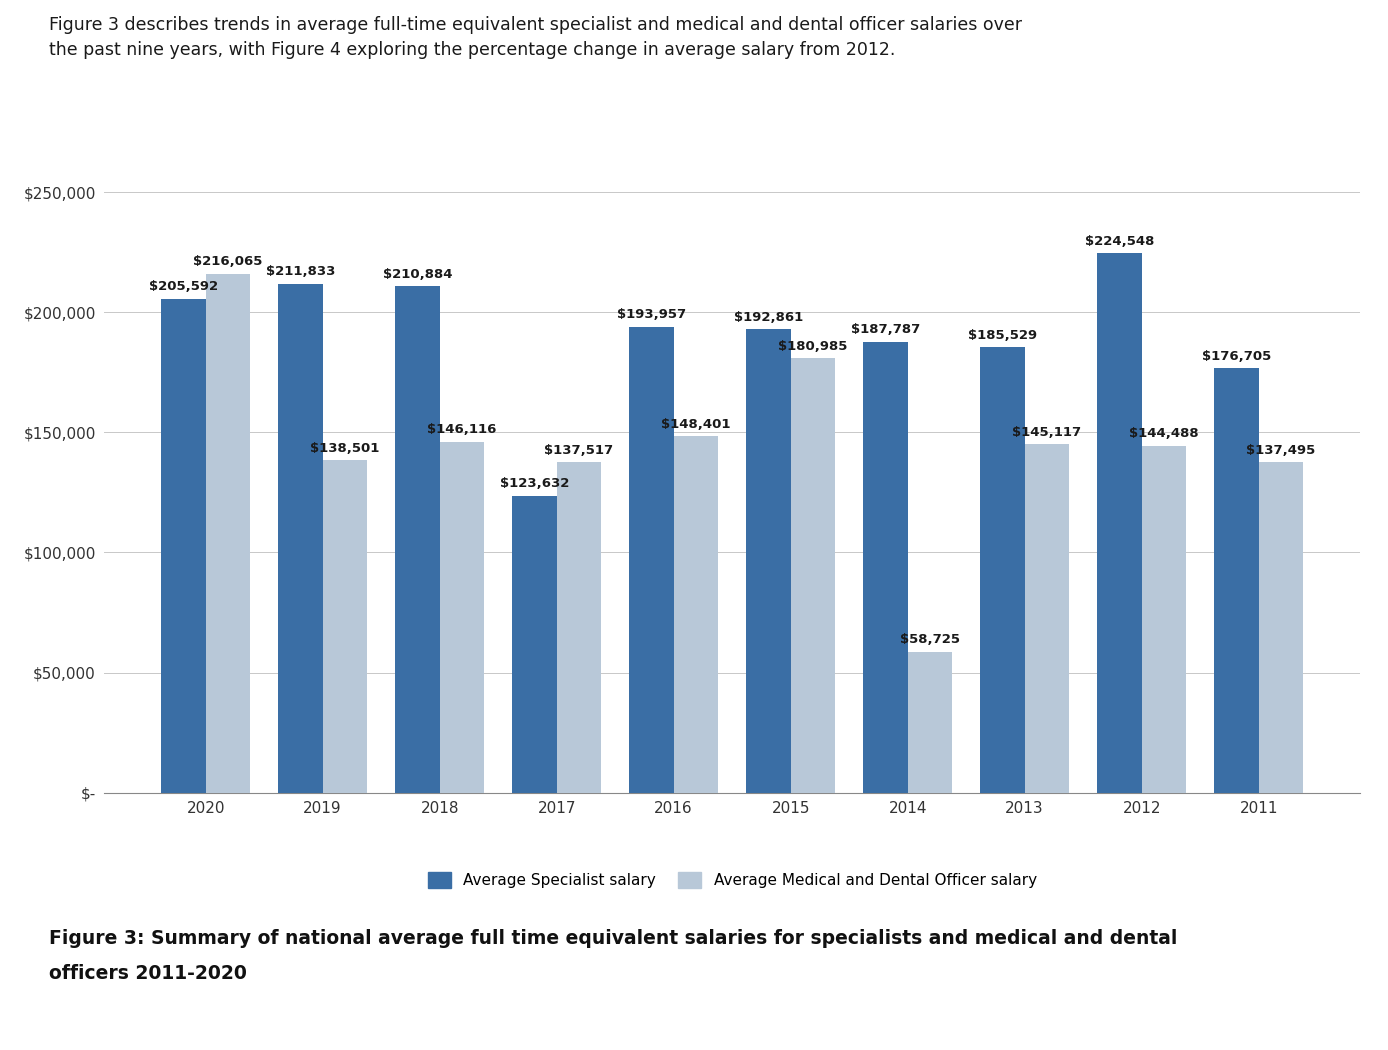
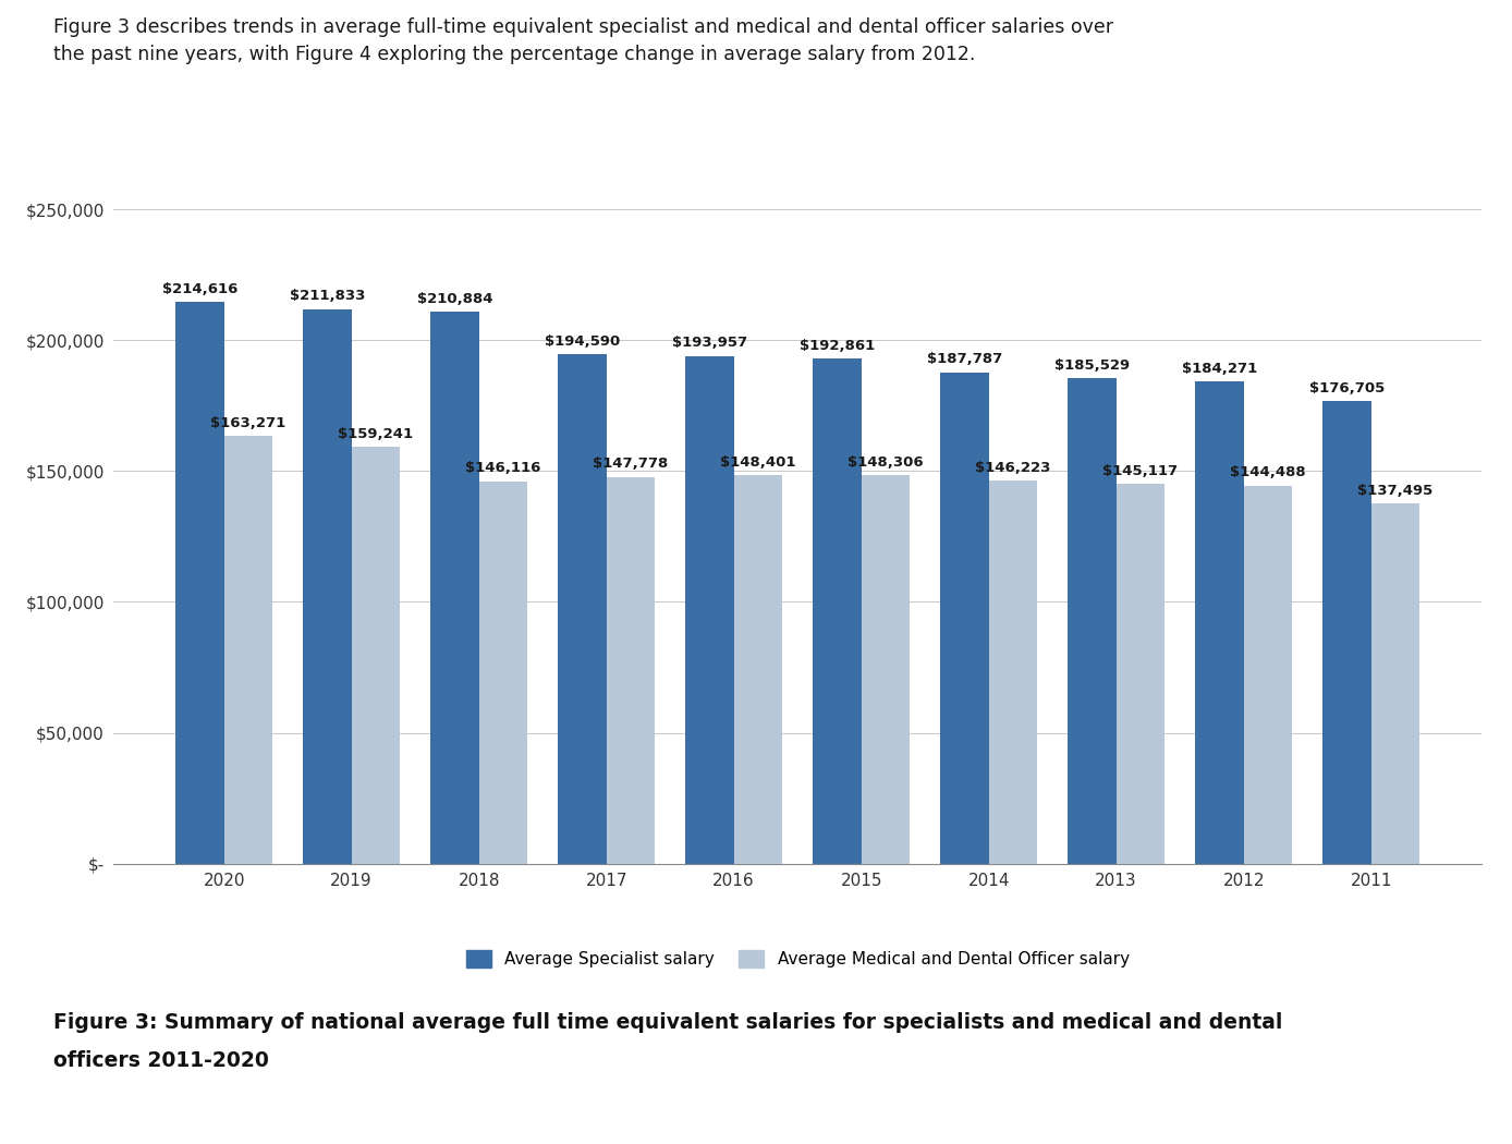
Average Specialist salary/2020: $205,592 -> $214,616
Average Medical and Dental Officer salary/2020: $216,065 -> $163,271
Average Medical and Dental Officer salary/2019: $138,501 -> $159,241
Average Specialist salary/2017: $123,632 -> $194,590
Average Medical and Dental Officer salary/2017: $137,517 -> $147,778
Average Medical and Dental Officer salary/2015: $180,985 -> $148,306
Average Medical and Dental Officer salary/2014: $58,725 -> $146,223
Average Specialist salary/2012: $224,548 -> $184,271
